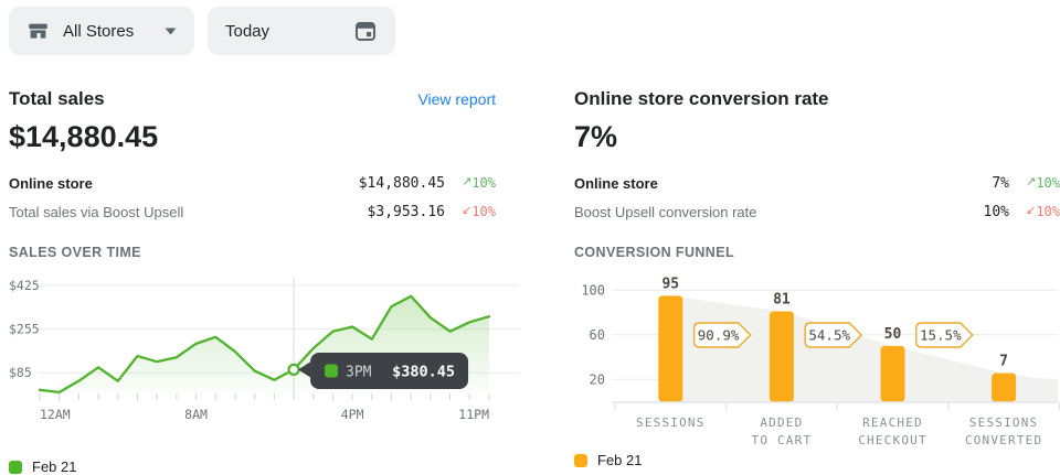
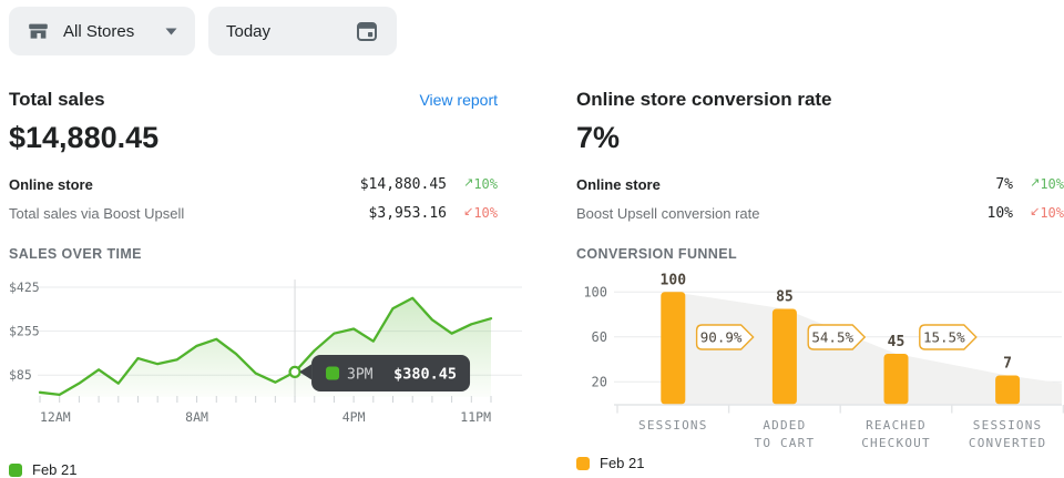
CONVERSION FUNNEL/SESSIONS: 95 -> 100
CONVERSION FUNNEL/ADDED TO CART: 81 -> 85
CONVERSION FUNNEL/REACHED CHECKOUT: 50 -> 45
